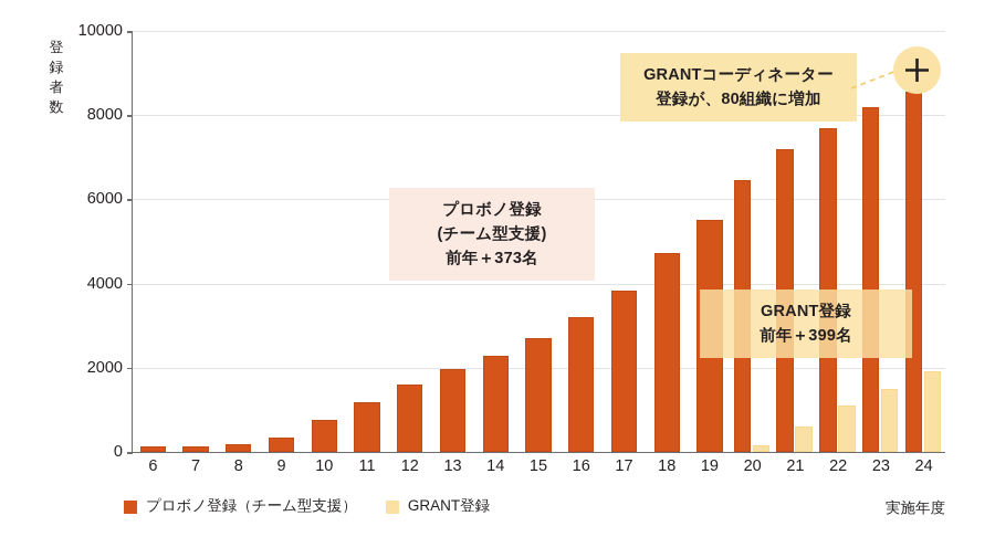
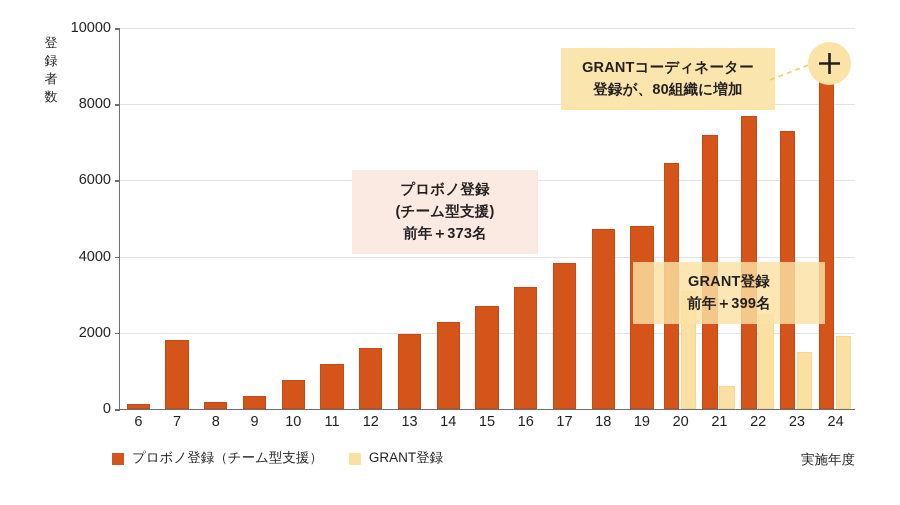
プロボノ登録（チーム型支援）/7: 100 -> 1800
プロボノ登録（チーム型支援）/19: 5500 -> 4800
GRANT登録/20: 200 -> 3100
GRANT登録/22: 1100 -> 2500
プロボノ登録（チーム型支援）/23: 8200 -> 7300
プロボノ登録（チーム型支援）/24: 8600 -> 9200
